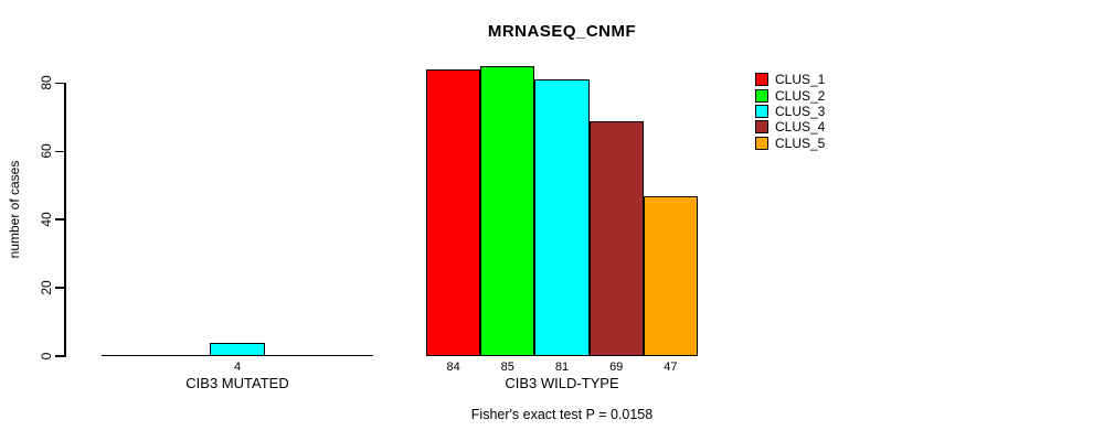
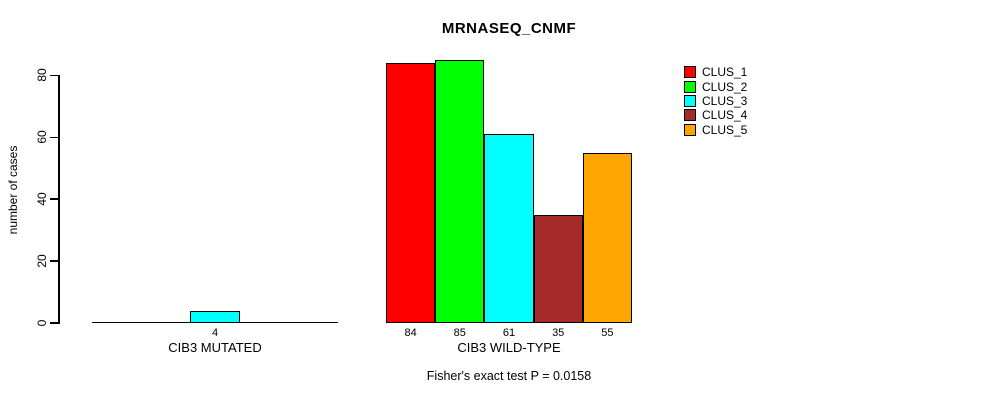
CLUS_3/CIB3 WILD-TYPE: 81 -> 61
CLUS_4/CIB3 WILD-TYPE: 69 -> 35
CLUS_5/CIB3 WILD-TYPE: 47 -> 55
